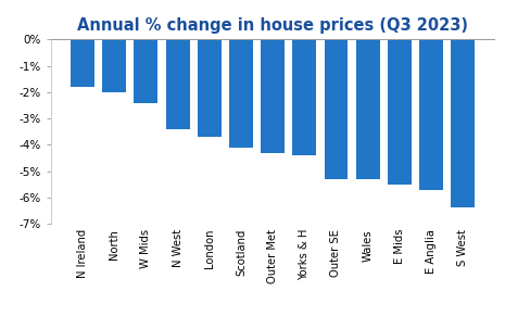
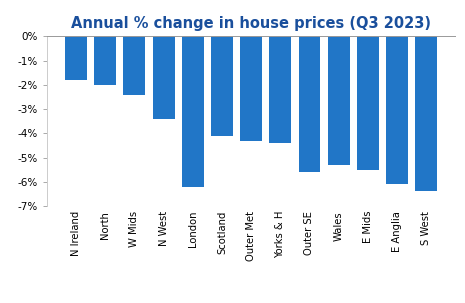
London: -3.7% -> -6.2%
Outer SE: -5.3% -> -5.6%
E Anglia: -5.7% -> -6.1%
